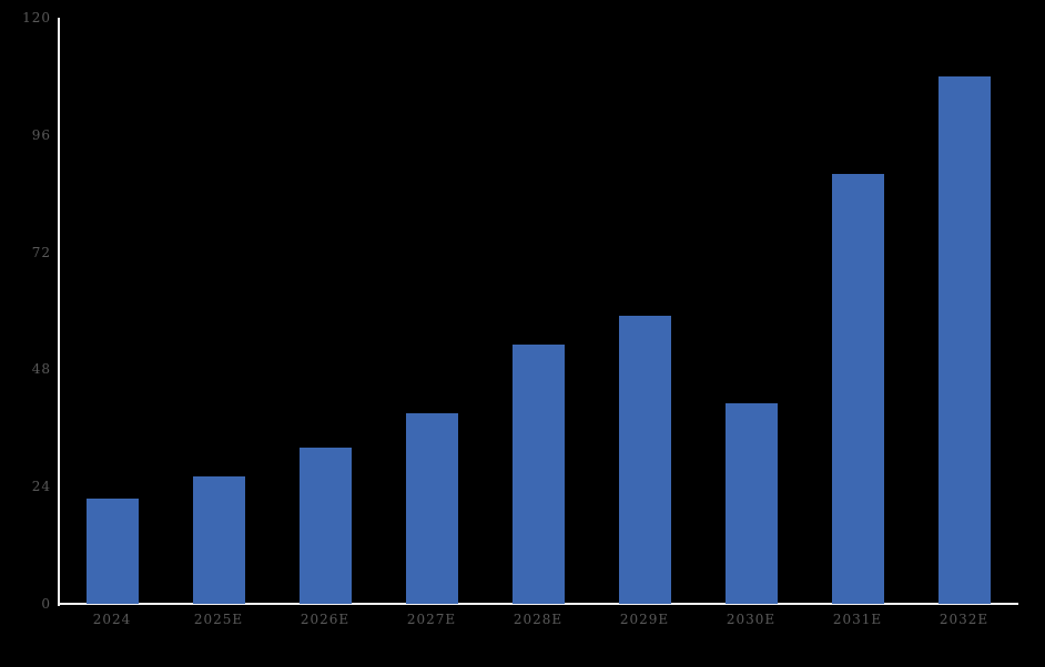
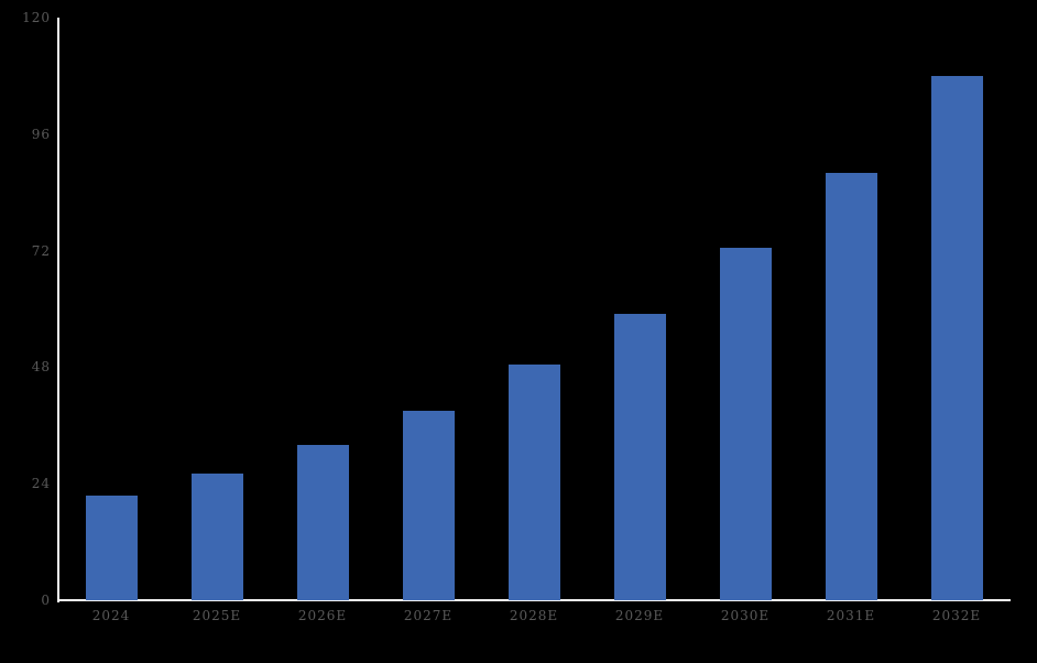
2028E: 53 -> 48
2030E: 41 -> 72
